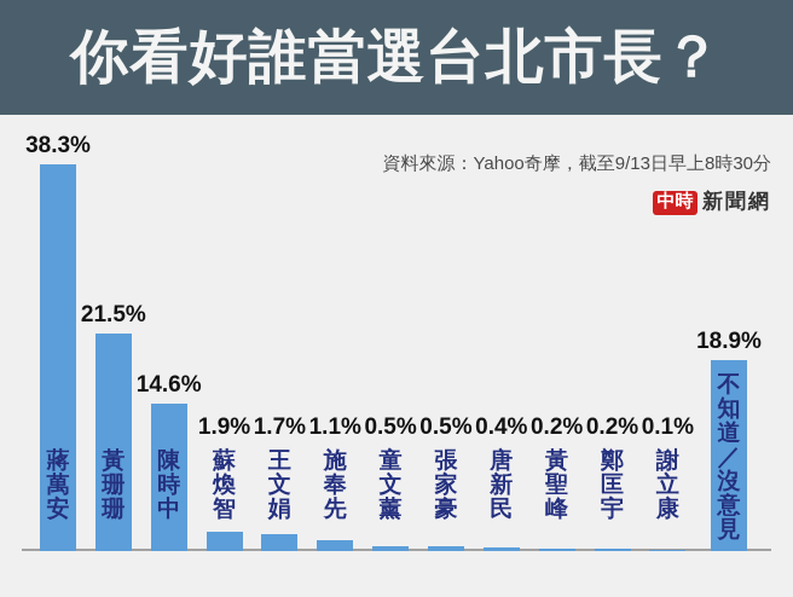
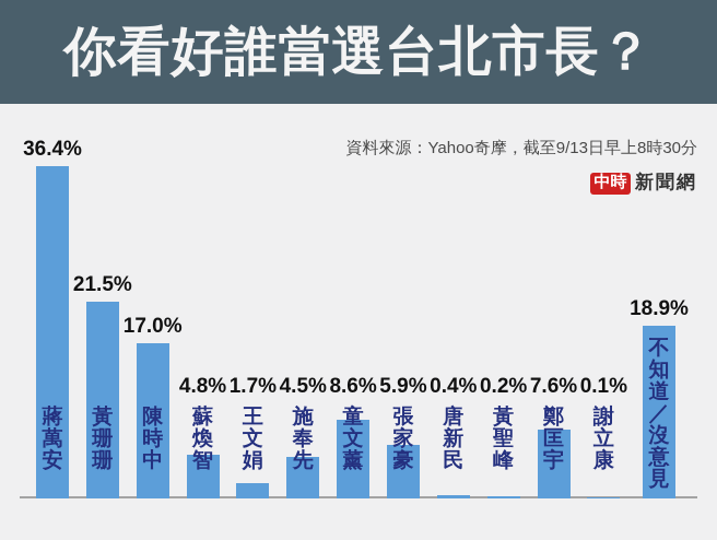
蔣萬安: 38.3% -> 36.4%
陳時中: 14.6% -> 17.0%
蘇煥智: 1.9% -> 4.8%
施奉先: 1.1% -> 4.5%
童文薰: 0.5% -> 8.6%
張家豪: 0.5% -> 5.9%
鄭匡宇: 0.2% -> 7.6%
